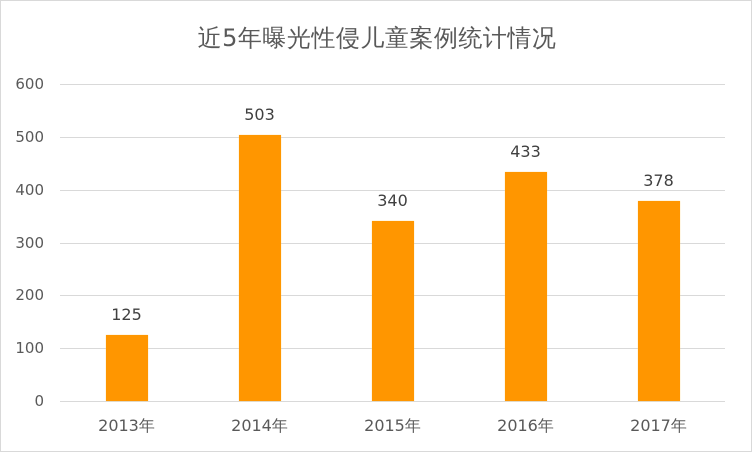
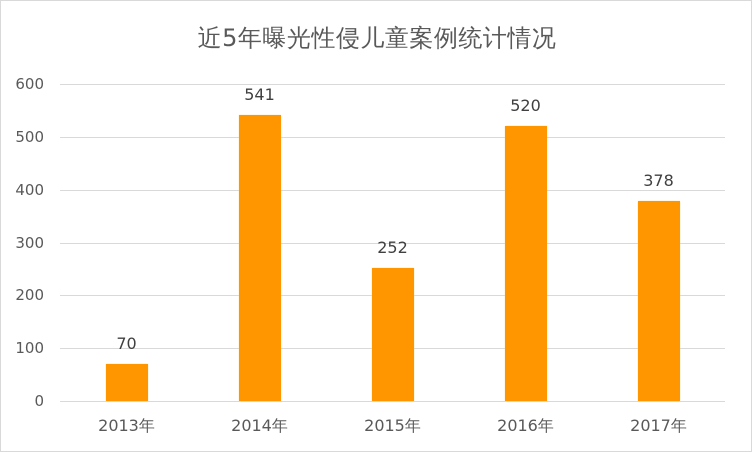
2013年: 125 -> 70
2014年: 503 -> 541
2015年: 340 -> 252
2016年: 433 -> 520
